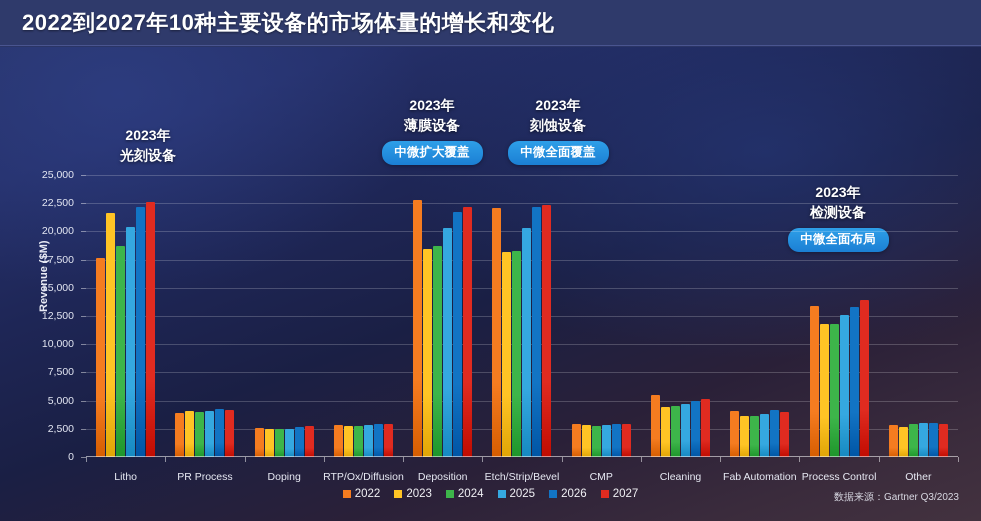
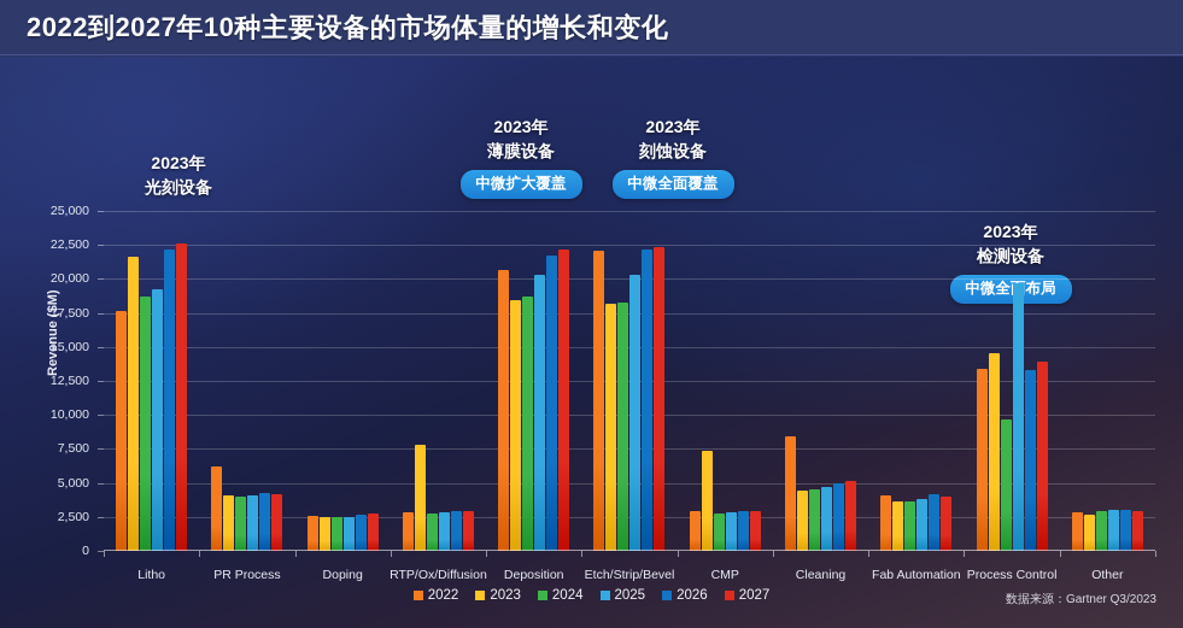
2025/Litho: 20400 -> 19200
2022/PR Process: 3900 -> 6200
2023/RTP/Ox/Diffusion: 2800 -> 7800
2022/Deposition: 22800 -> 20700
2023/CMP: 2800 -> 7400
2022/Cleaning: 5500 -> 8400
2023/Process Control: 11800 -> 14500
2024/Process Control: 11800 -> 9700
2025/Process Control: 12600 -> 19700
